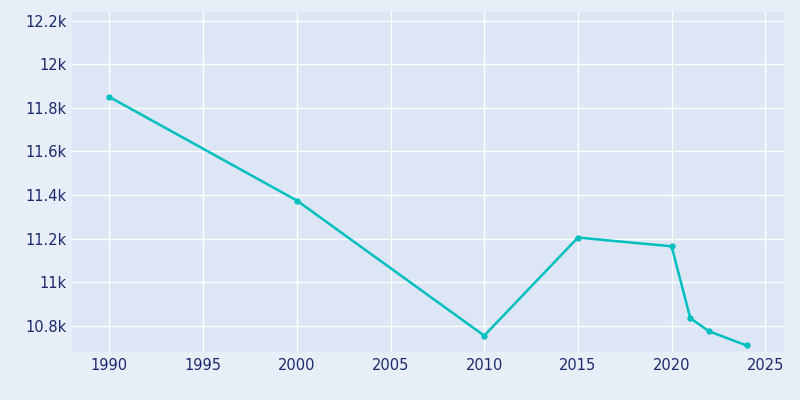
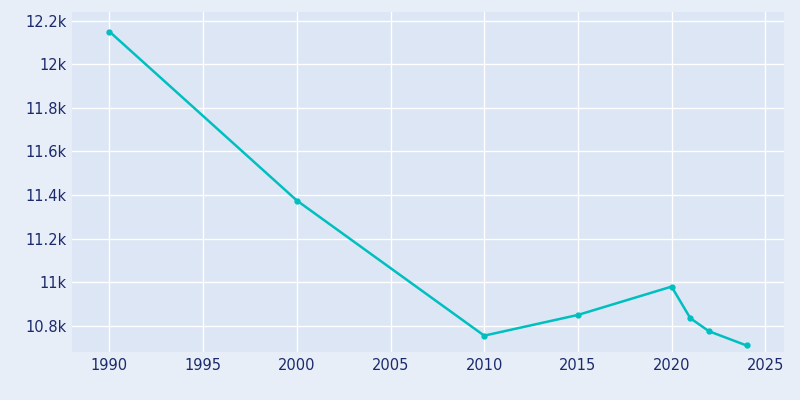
1990: 11.850k -> 12.150k
2015: 11.205k -> 10.850k
2020: 11.165k -> 10.980k
